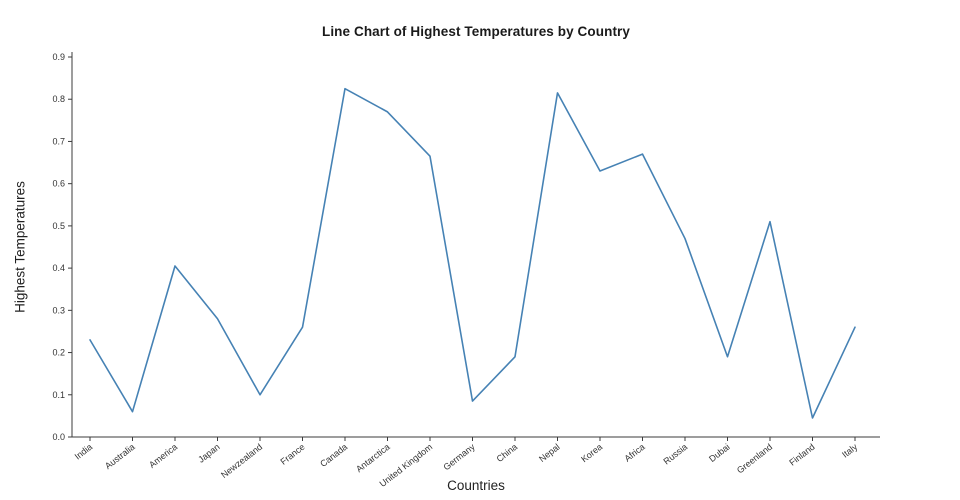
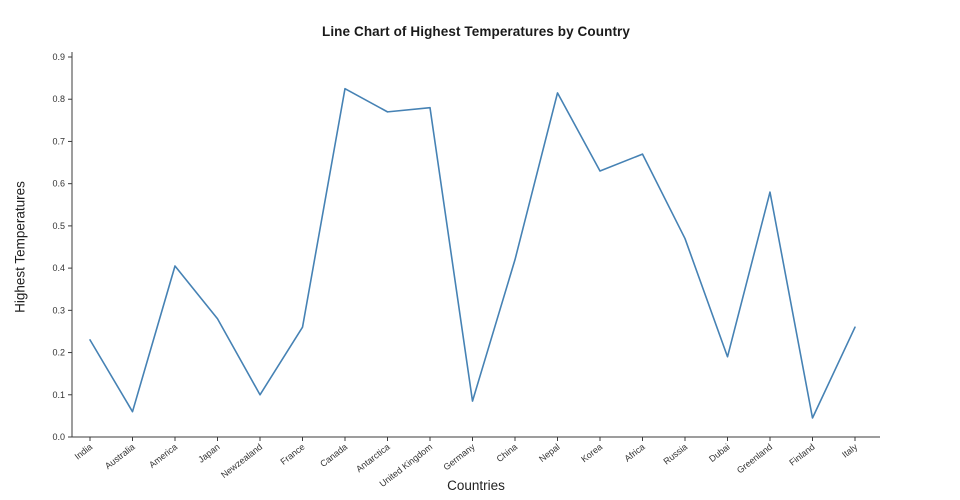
United Kingdom: 0.67 -> 0.78
China: 0.19 -> 0.42
Greenland: 0.51 -> 0.58
